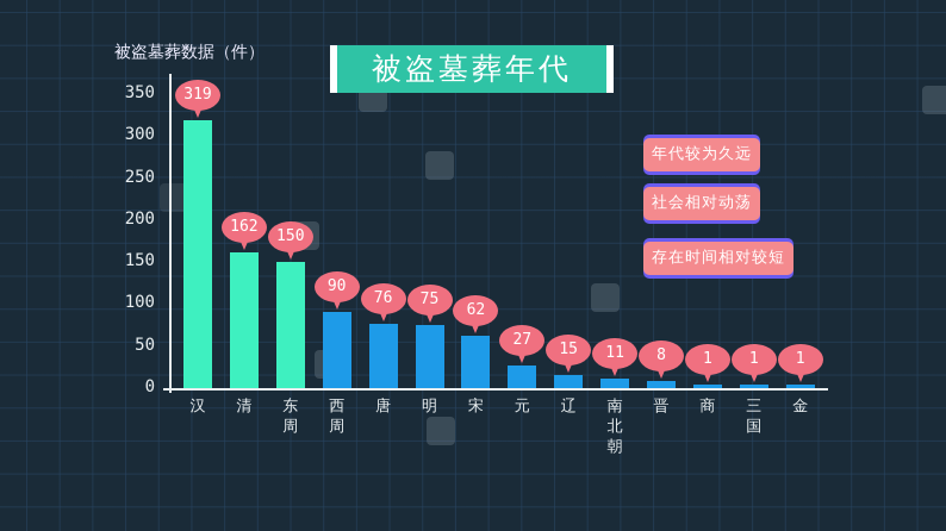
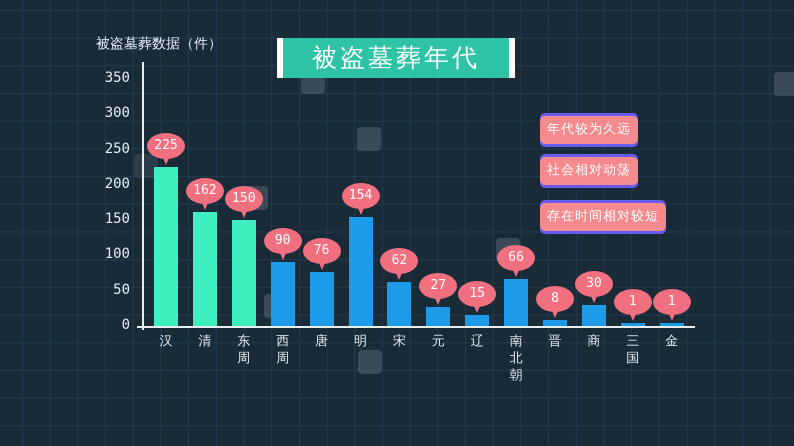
汉: 319 -> 225
明: 75 -> 154
南北朝: 11 -> 66
商: 1 -> 30
